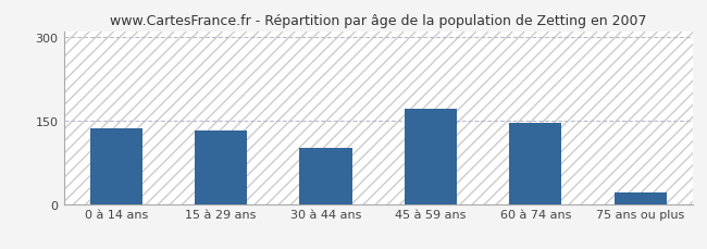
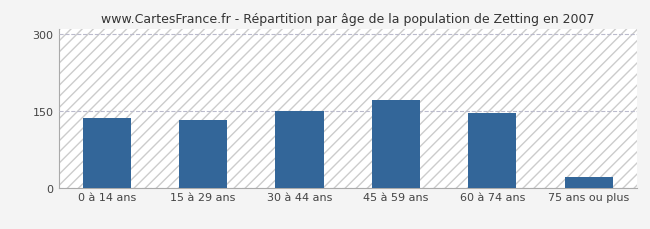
30 à 44 ans: 100 -> 150
